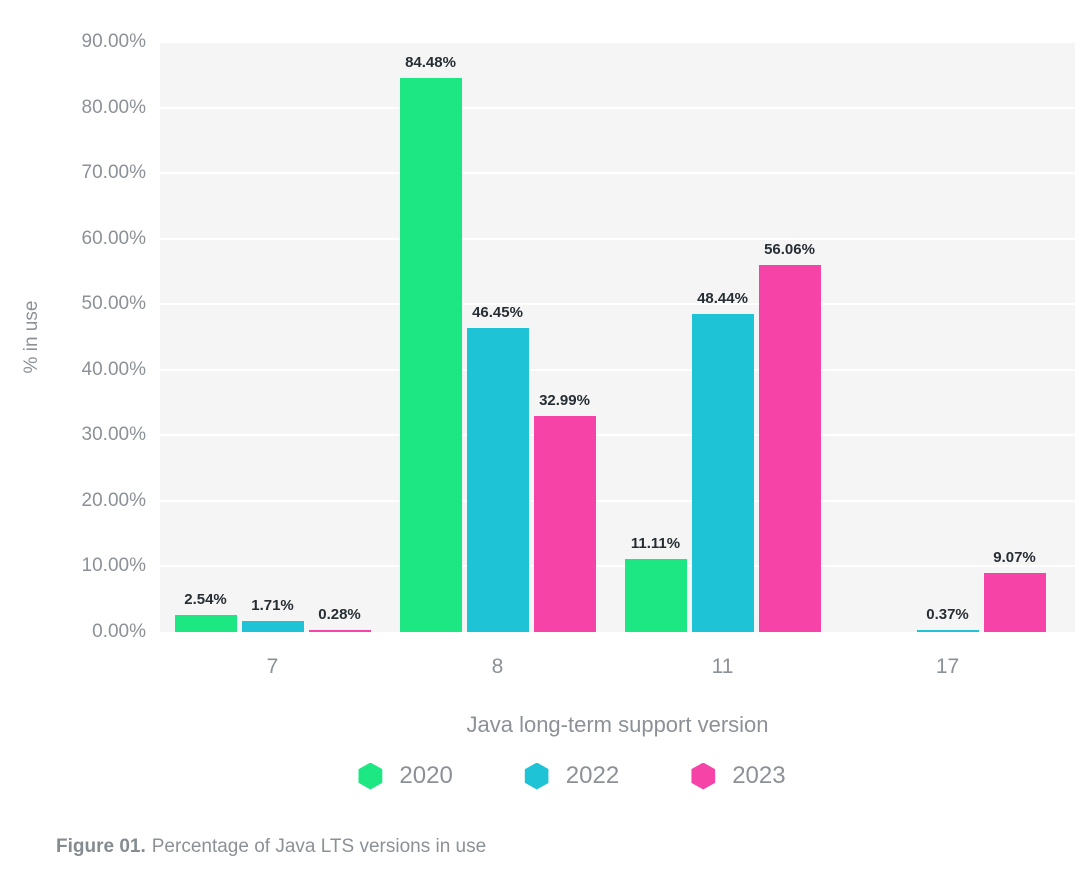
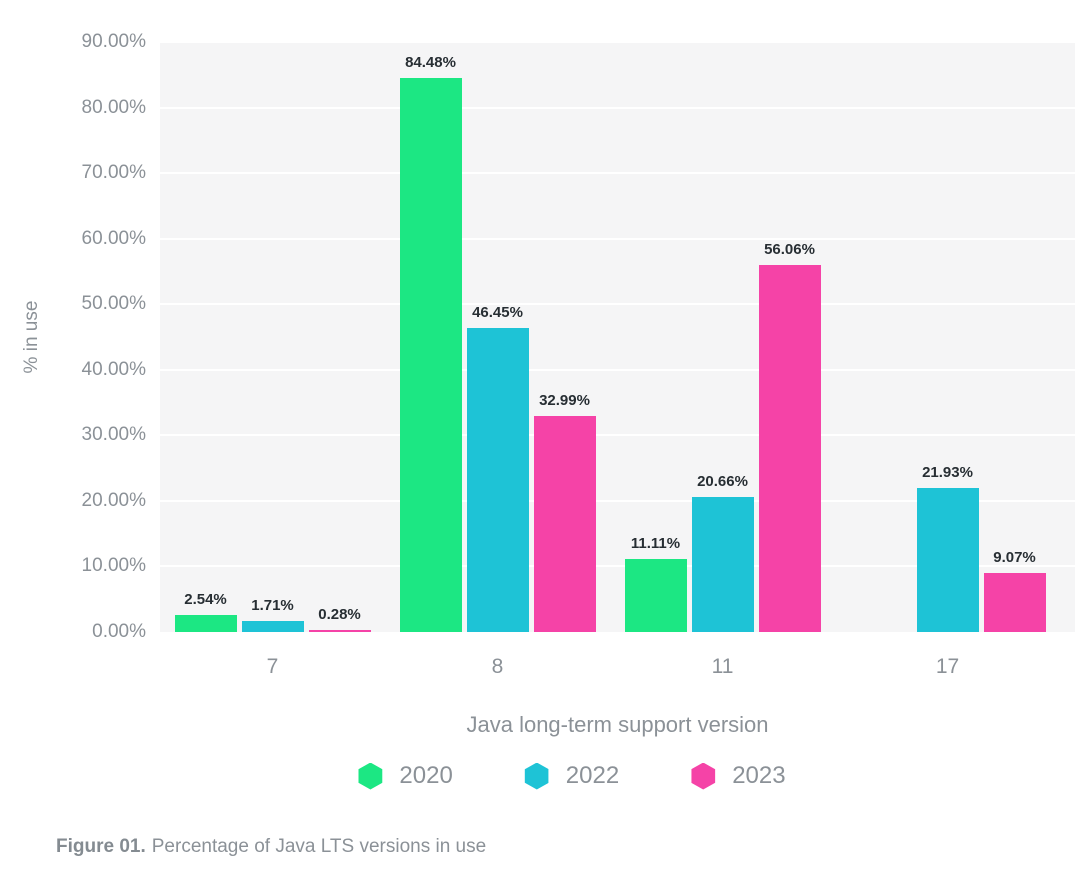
2022/11: 48.44% -> 20.66%
2022/17: 0.37% -> 21.93%
